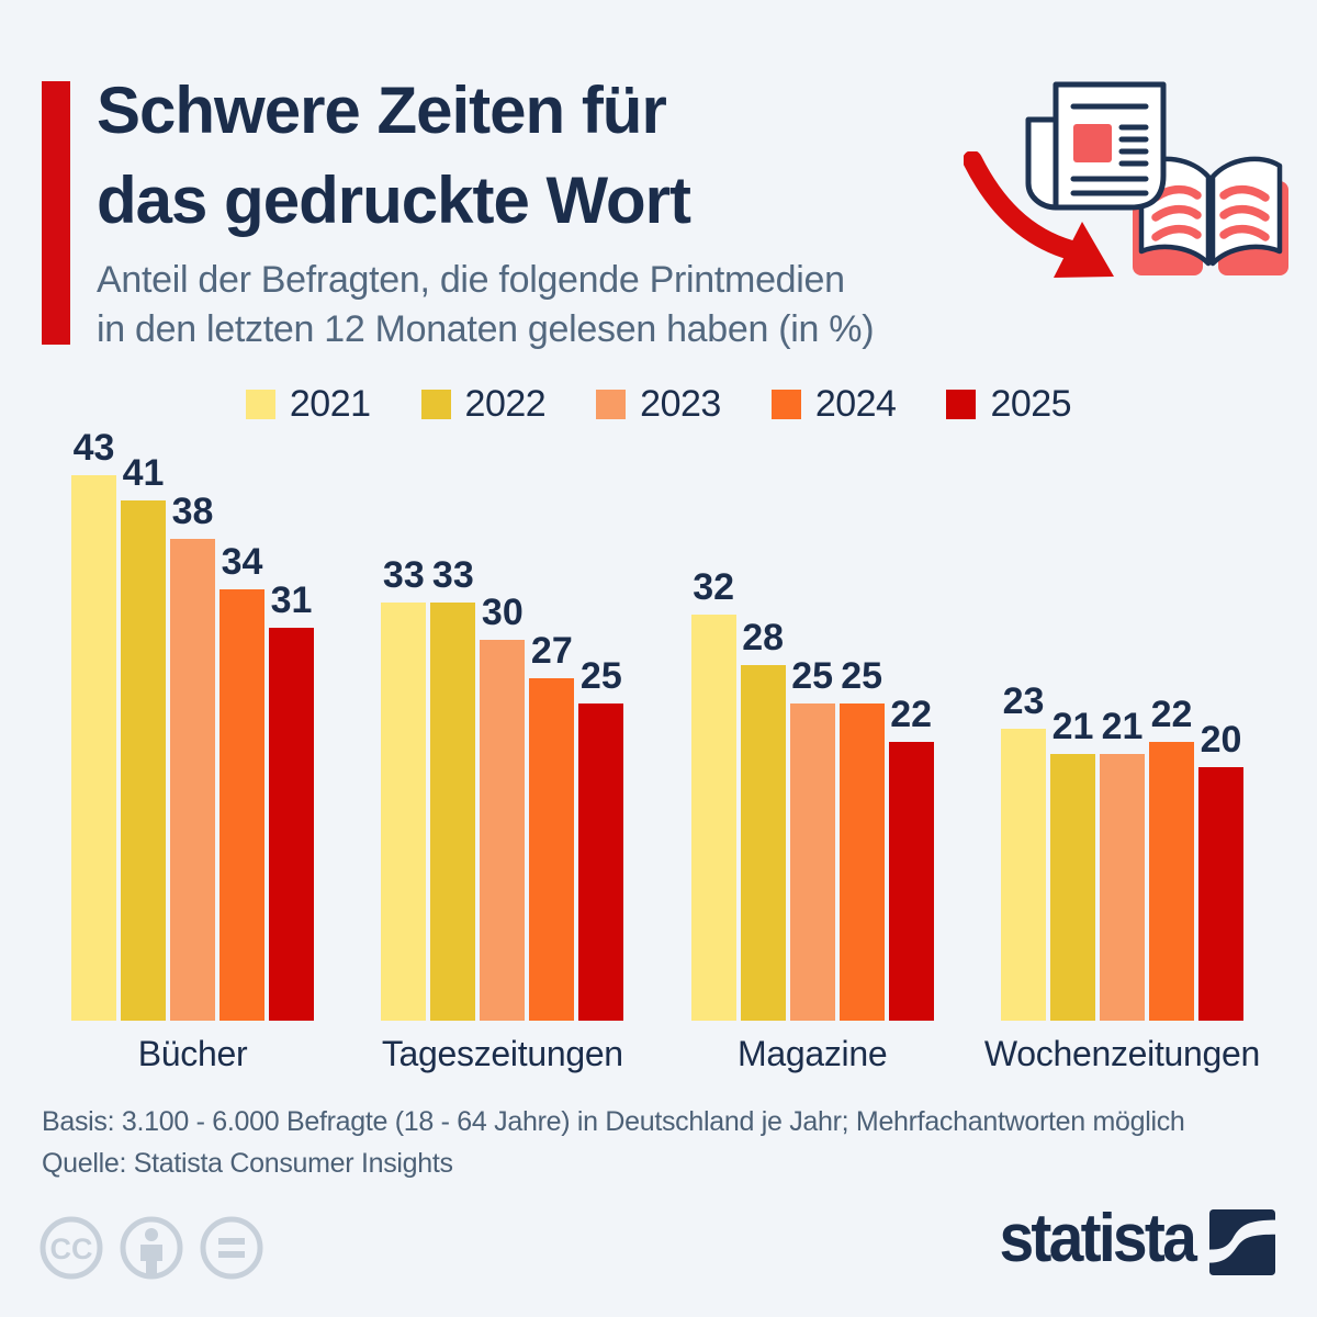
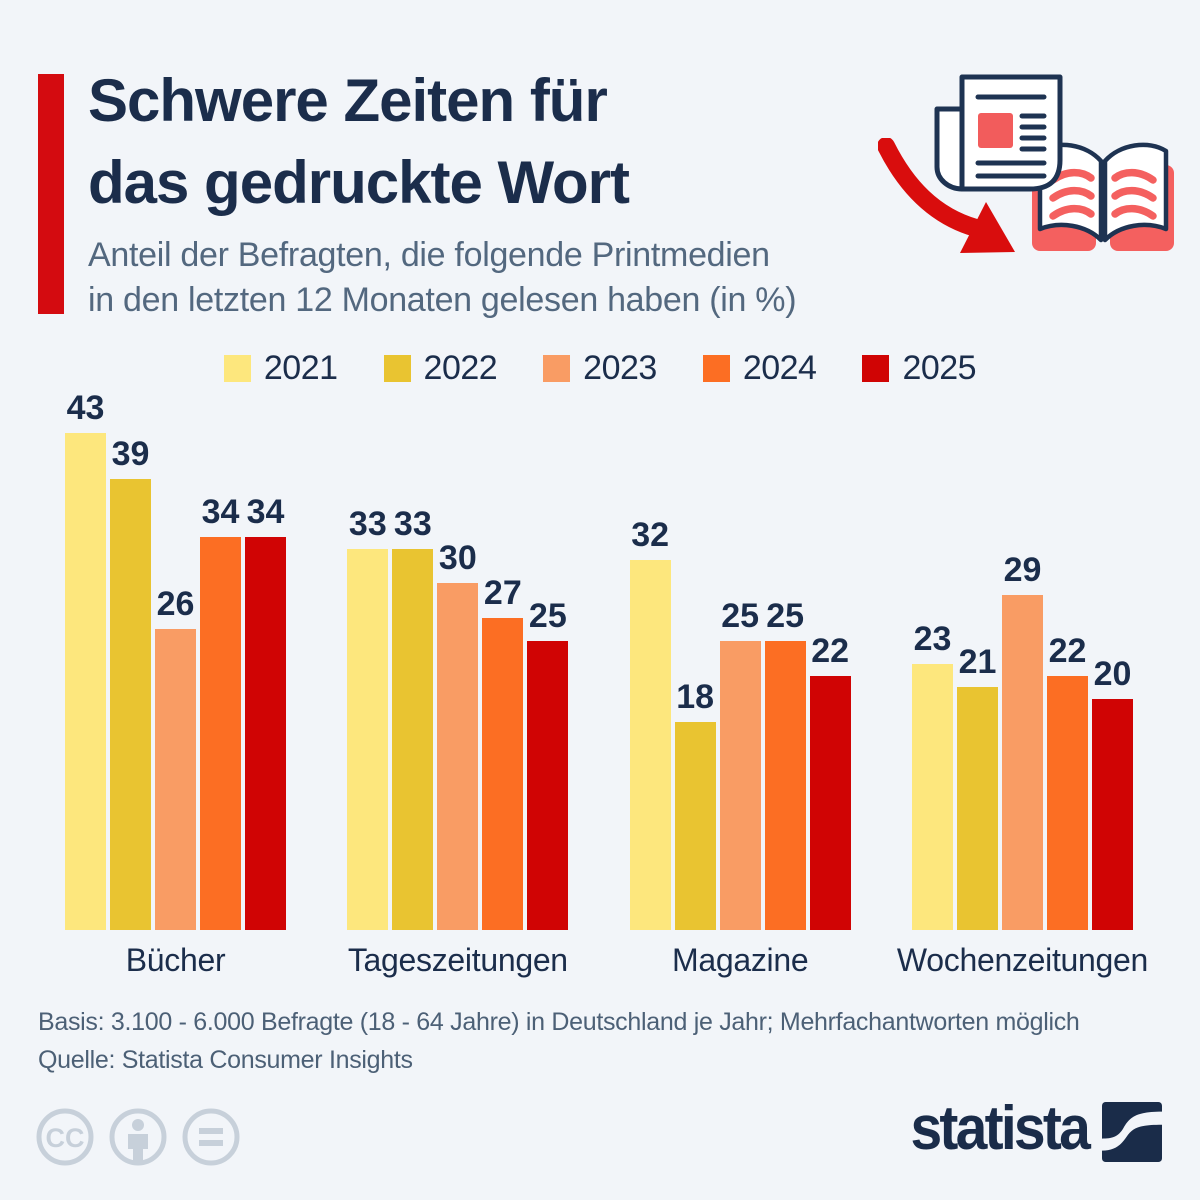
2022/Bücher: 41 -> 39
2023/Bücher: 38 -> 26
2025/Bücher: 31 -> 34
2022/Magazine: 28 -> 18
2023/Wochenzeitungen: 21 -> 29
